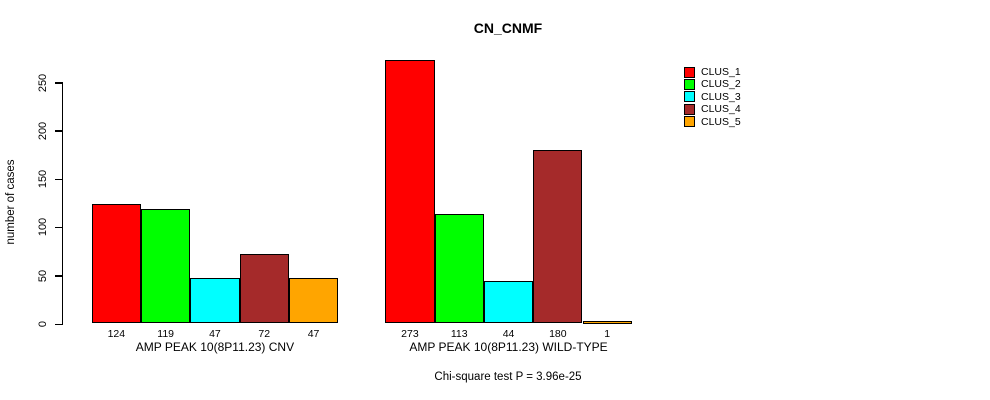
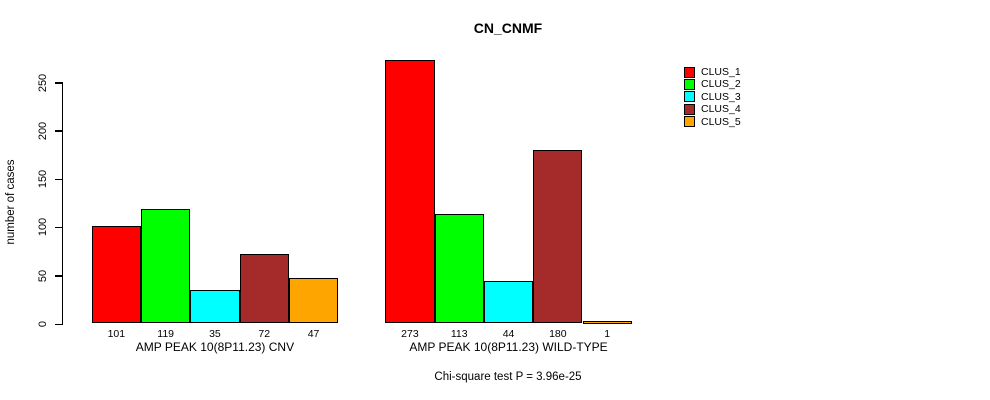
CLUS_1/AMP PEAK 10(8P11.23) CNV: 124 -> 101
CLUS_3/AMP PEAK 10(8P11.23) CNV: 47 -> 35
